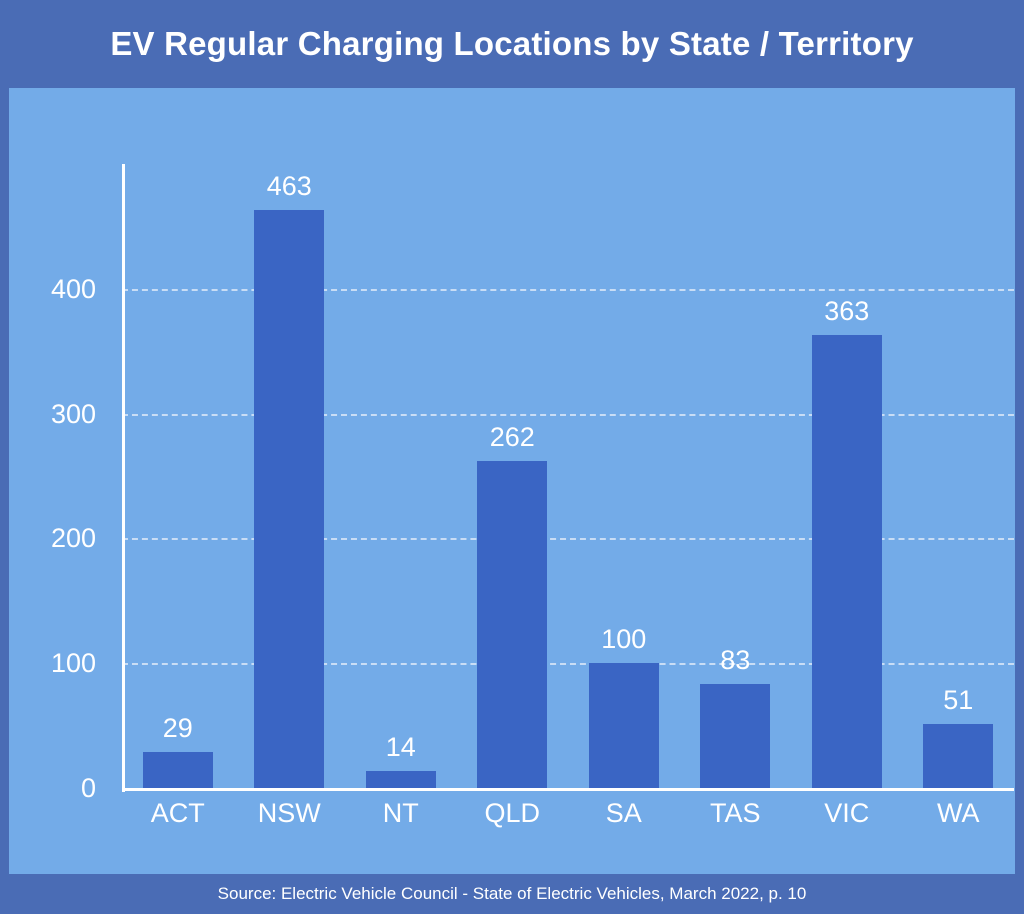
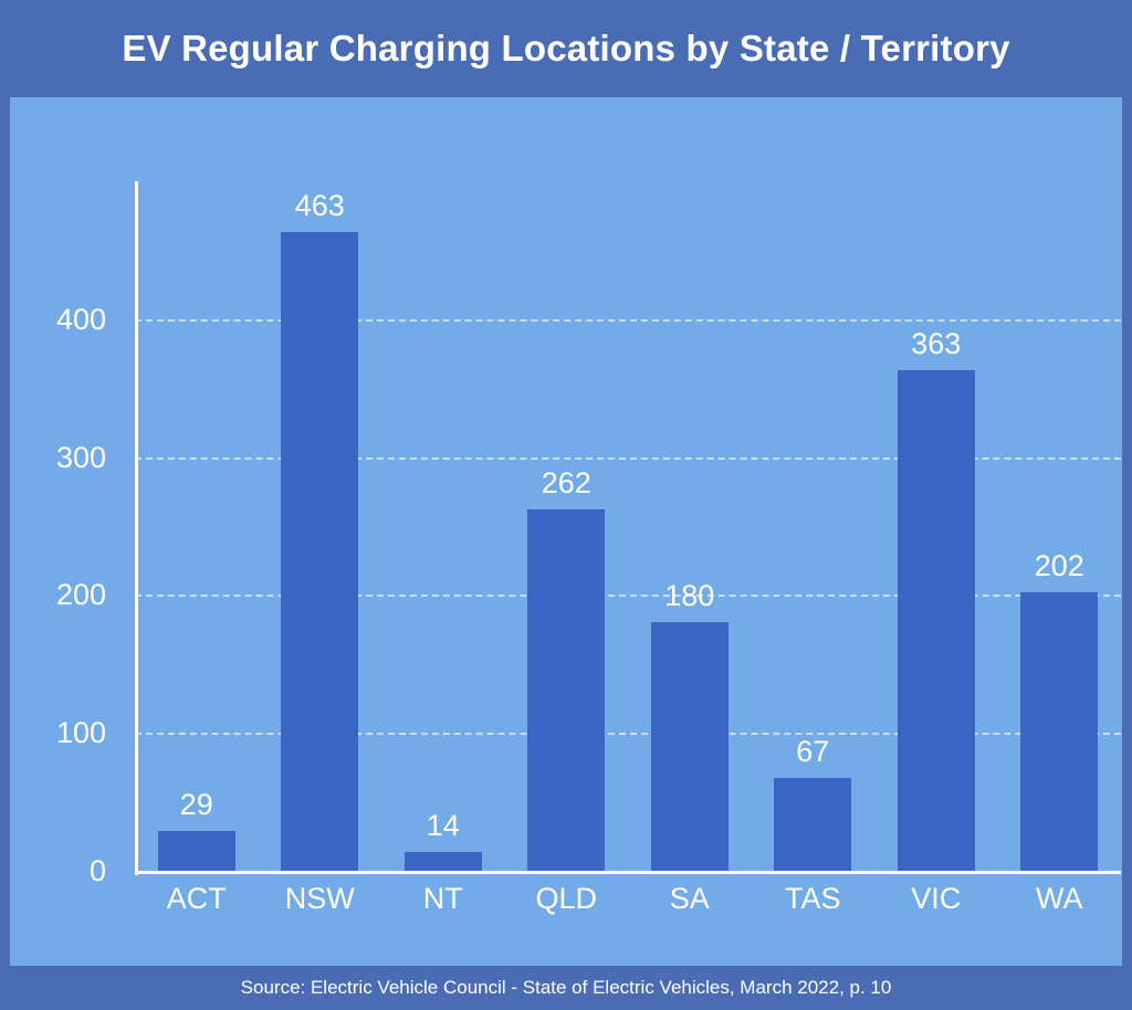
SA: 100 -> 180
TAS: 83 -> 67
WA: 51 -> 202
